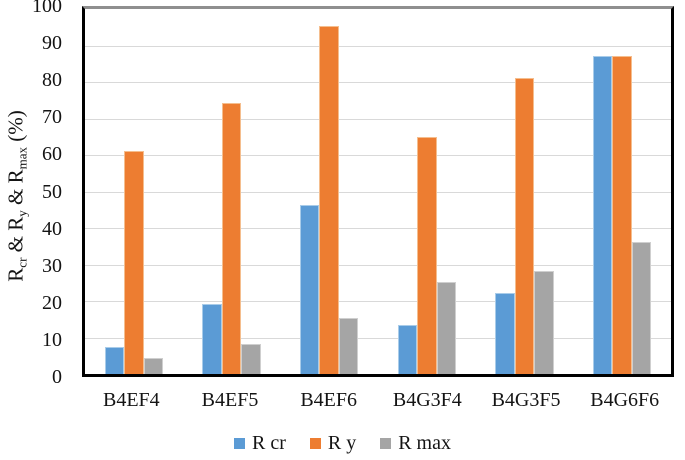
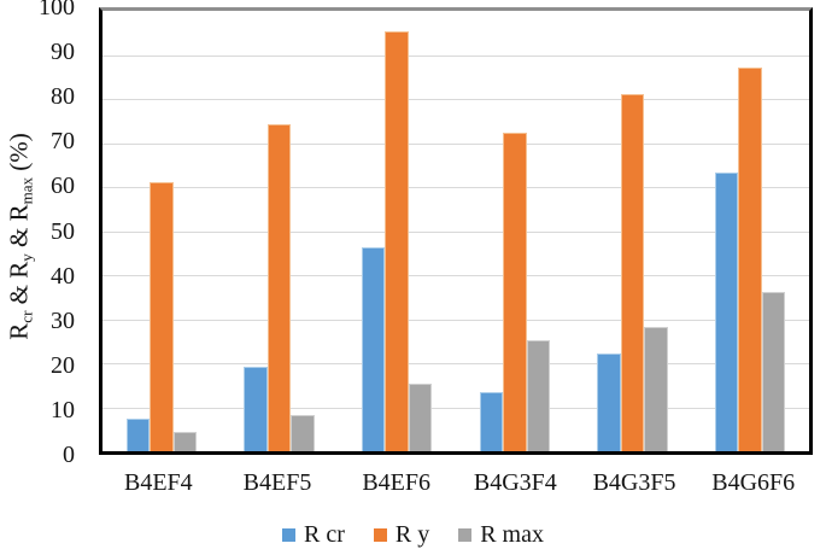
R y/B4G3F4: 65 -> 72
R cr/B4G6F6: 87 -> 63
